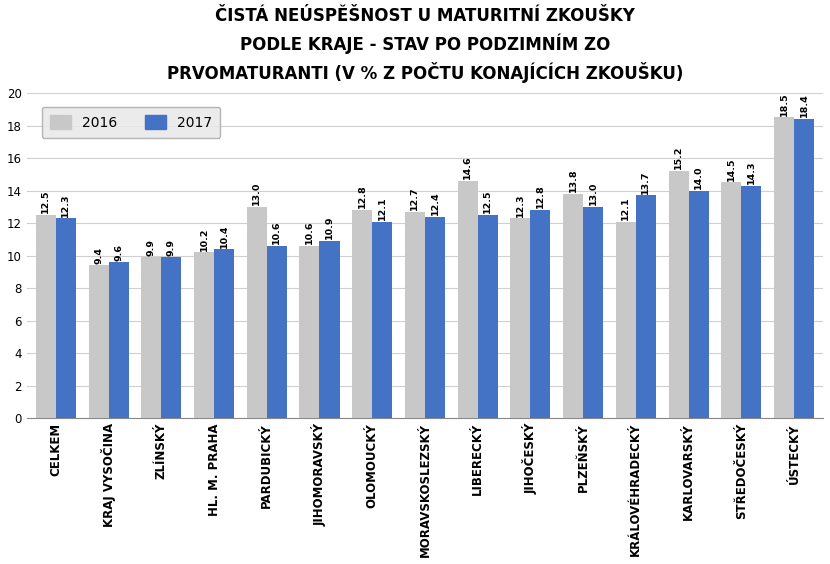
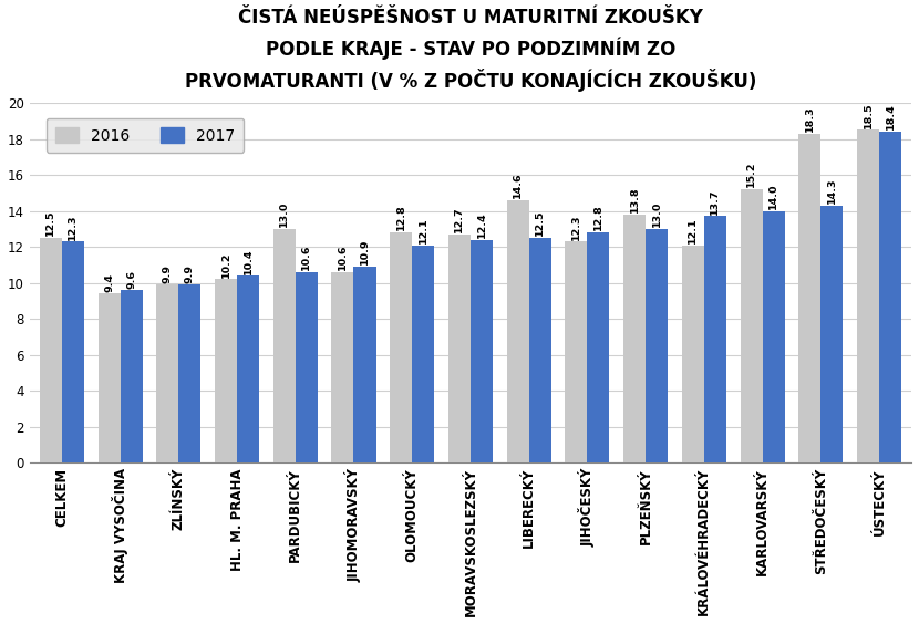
2016/STŘEDOČESKÝ: 14.5 -> 18.3
